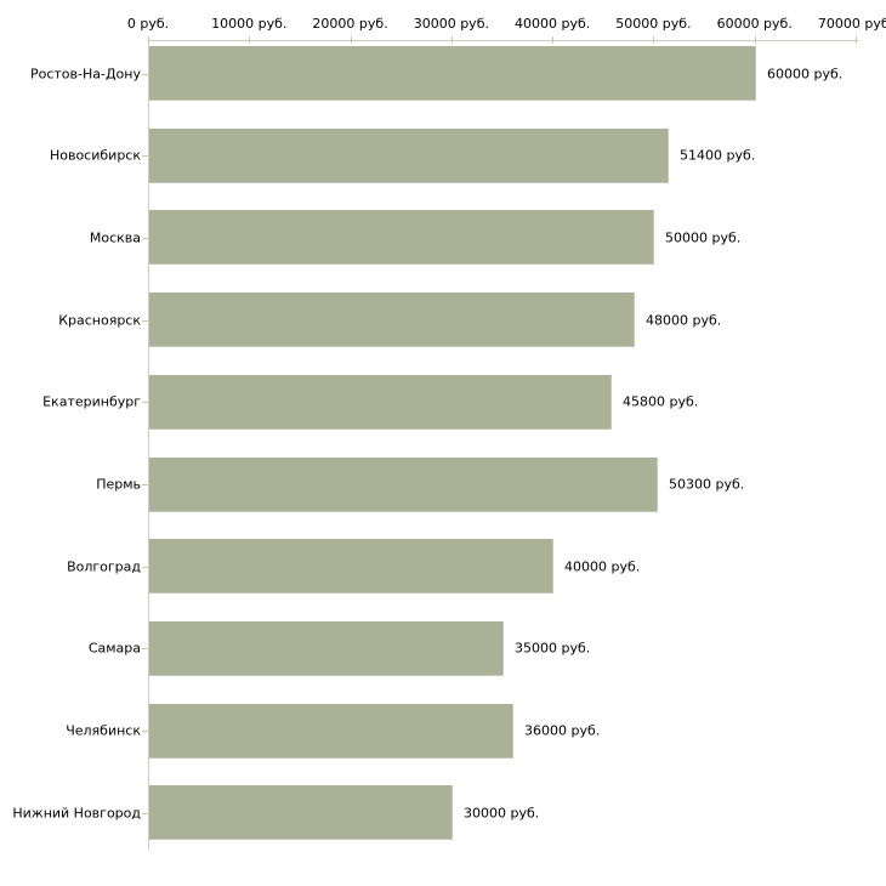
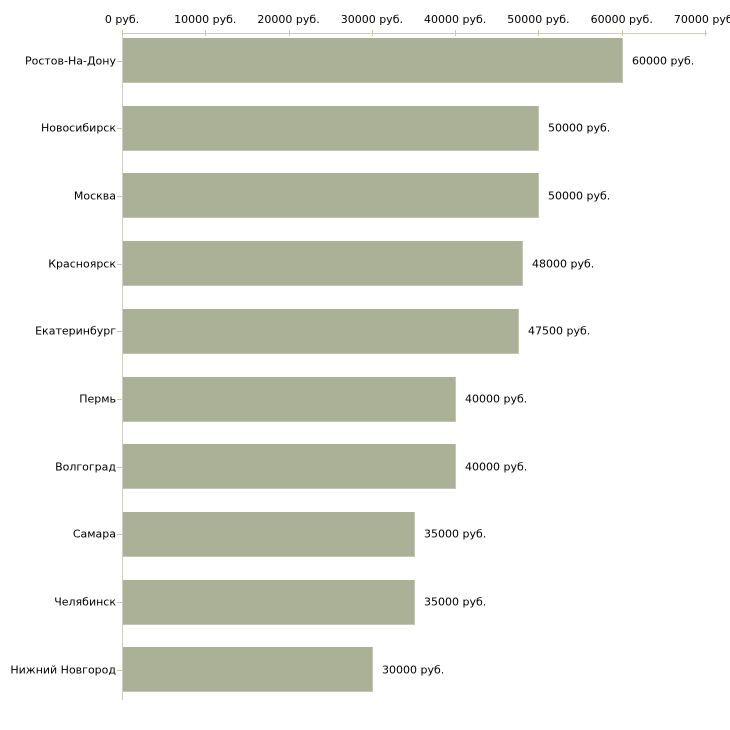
Новосибирск: 51400 -> 50000
Екатеринбург: 45800 -> 47500
Пермь: 50300 -> 40000
Челябинск: 36000 -> 35000
